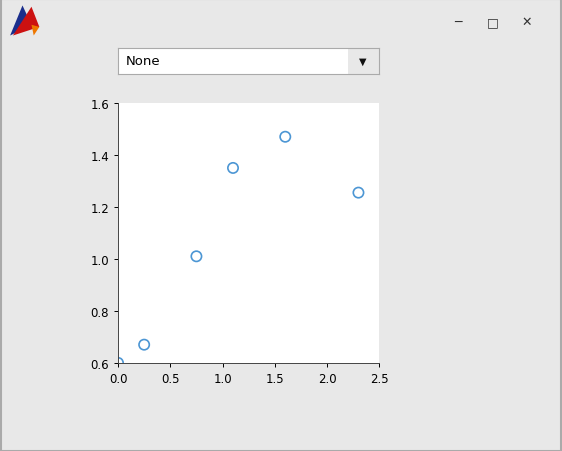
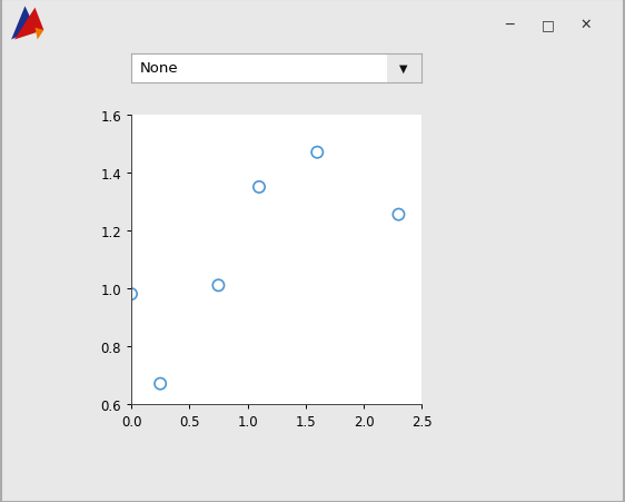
0.0: 0.600 -> 0.980
